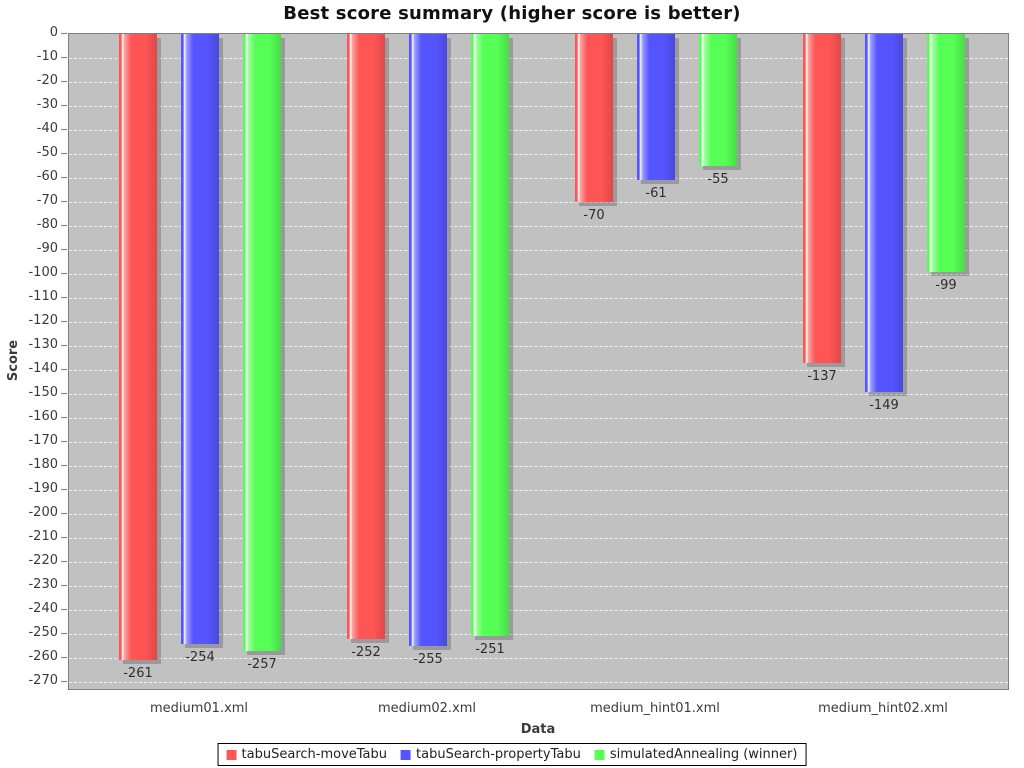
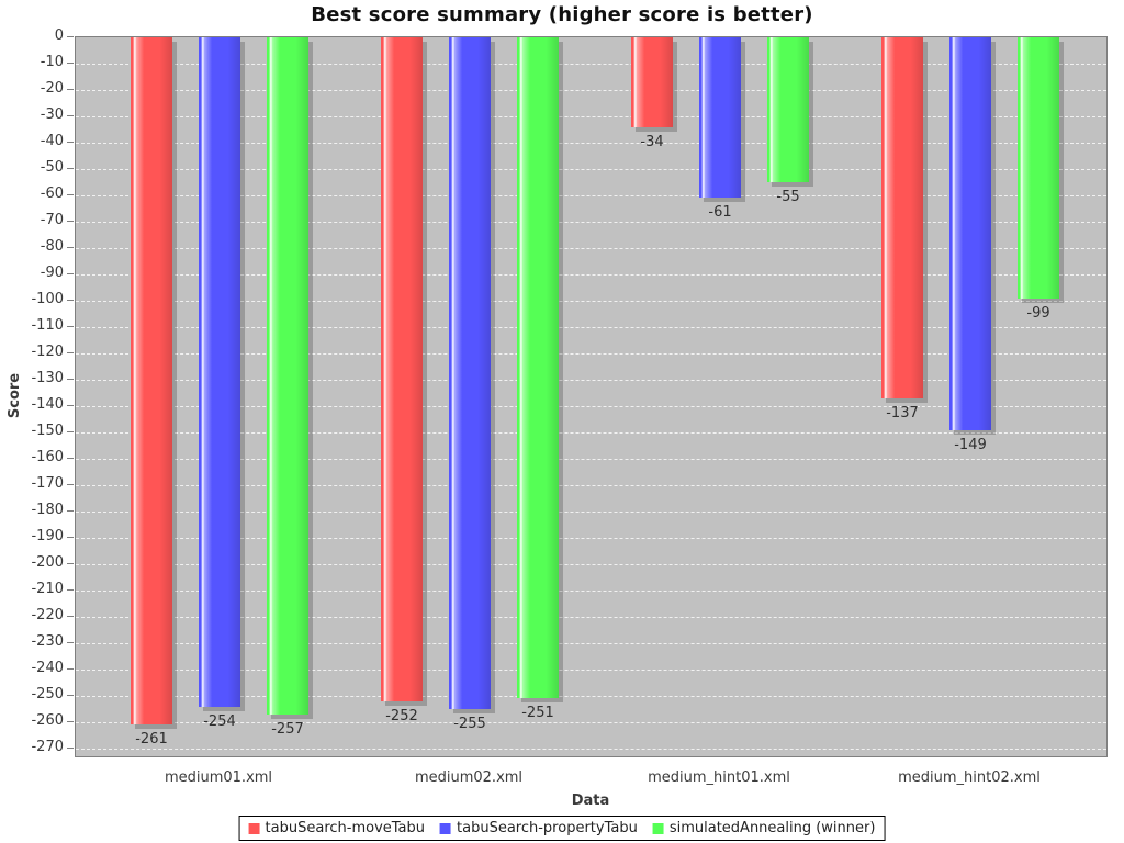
tabuSearch-moveTabu/medium_hint01.xml: -70 -> -34
